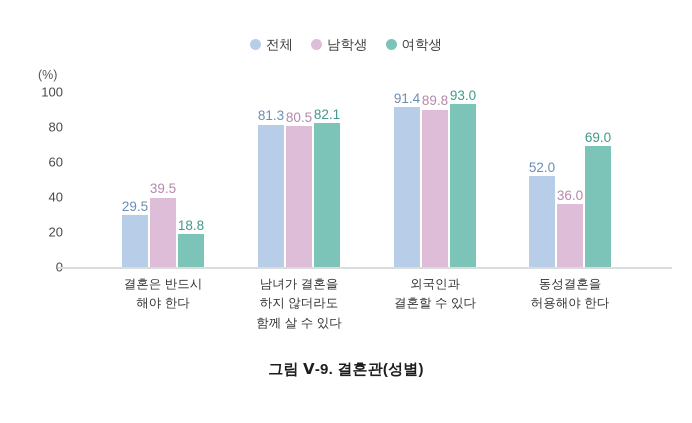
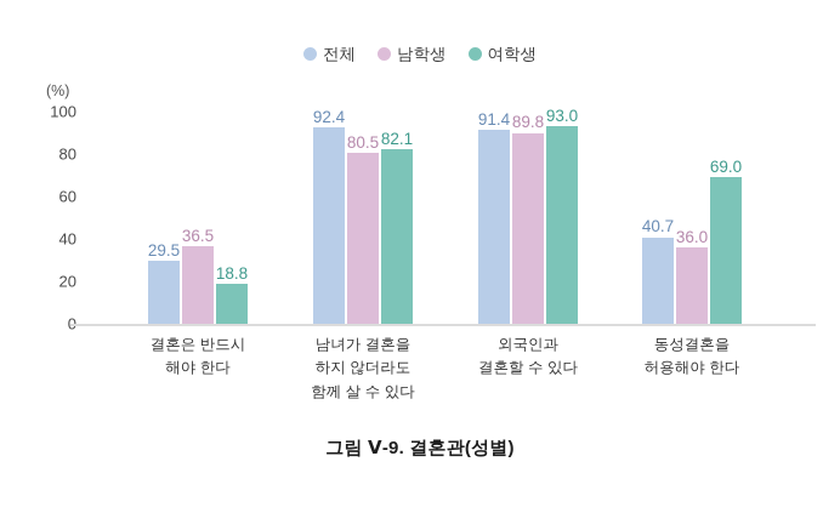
남학생/결혼은 반드시 해야 한다: 39.5 -> 36.5
전체/남녀가 결혼을 하지 않더라도 함께 살 수 있다: 81.3 -> 92.4
전체/동성결혼을 허용해야 한다: 52.0 -> 40.7
